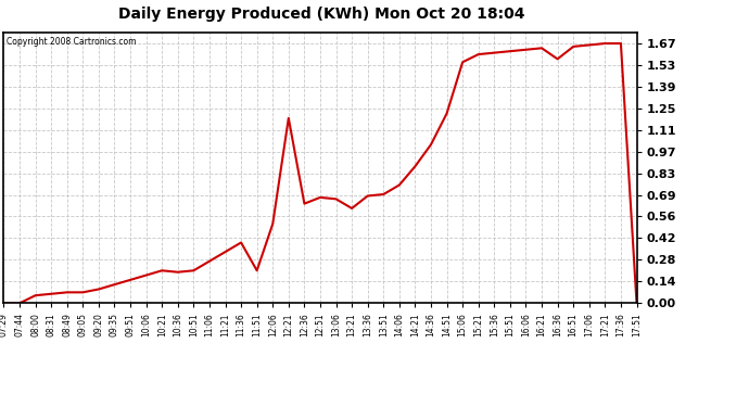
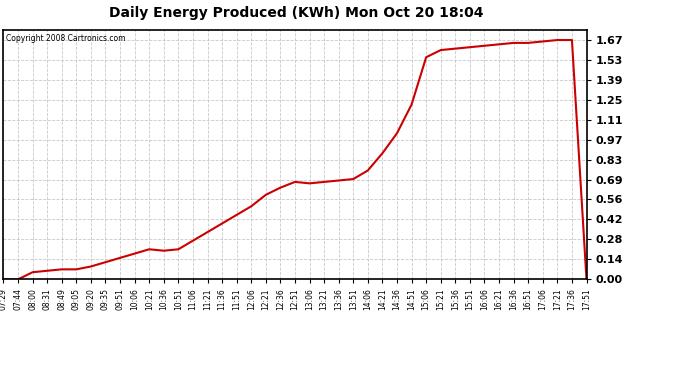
11:51: 0.21 -> 0.45
12:21: 1.19 -> 0.59
13:21: 0.61 -> 0.68
16:36: 1.57 -> 1.65
